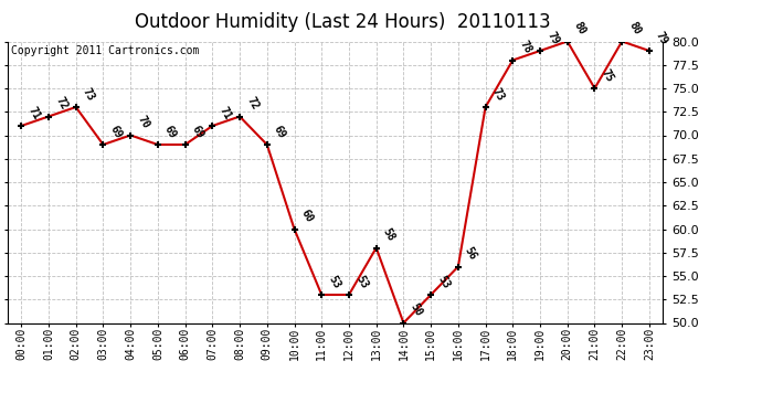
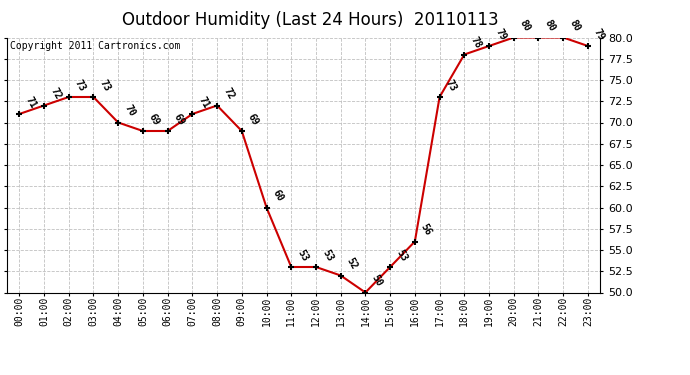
03:00: 69 -> 73
13:00: 58 -> 52
21:00: 75 -> 80
